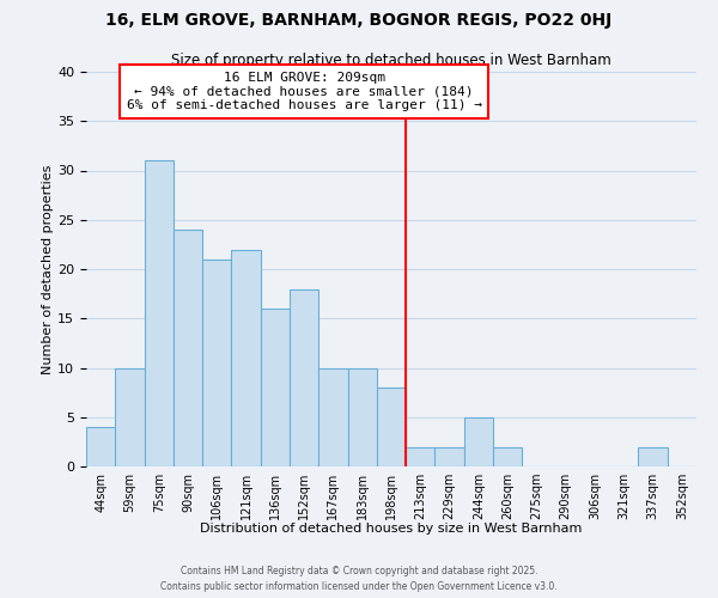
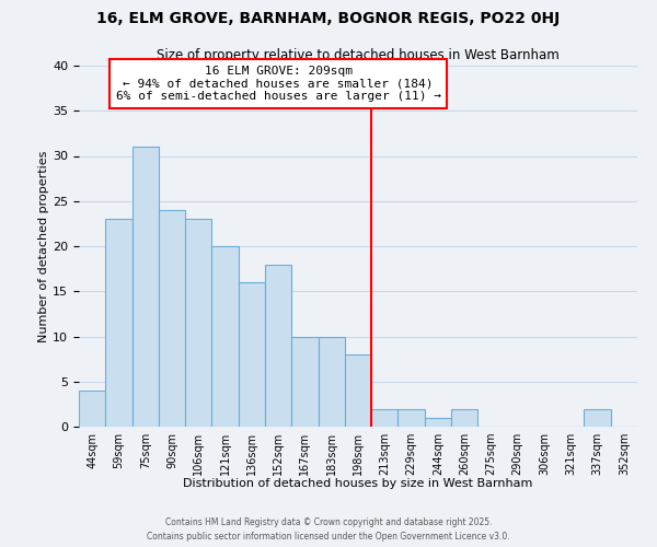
59sqm: 10 -> 23
106sqm: 21 -> 23
121sqm: 22 -> 20
244sqm: 5 -> 1
